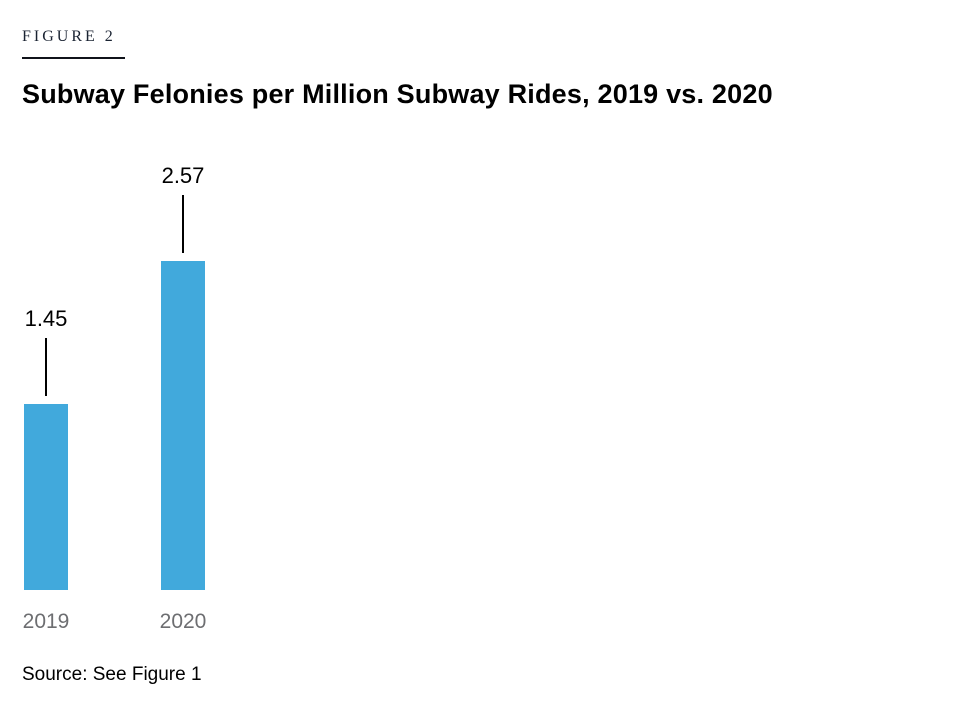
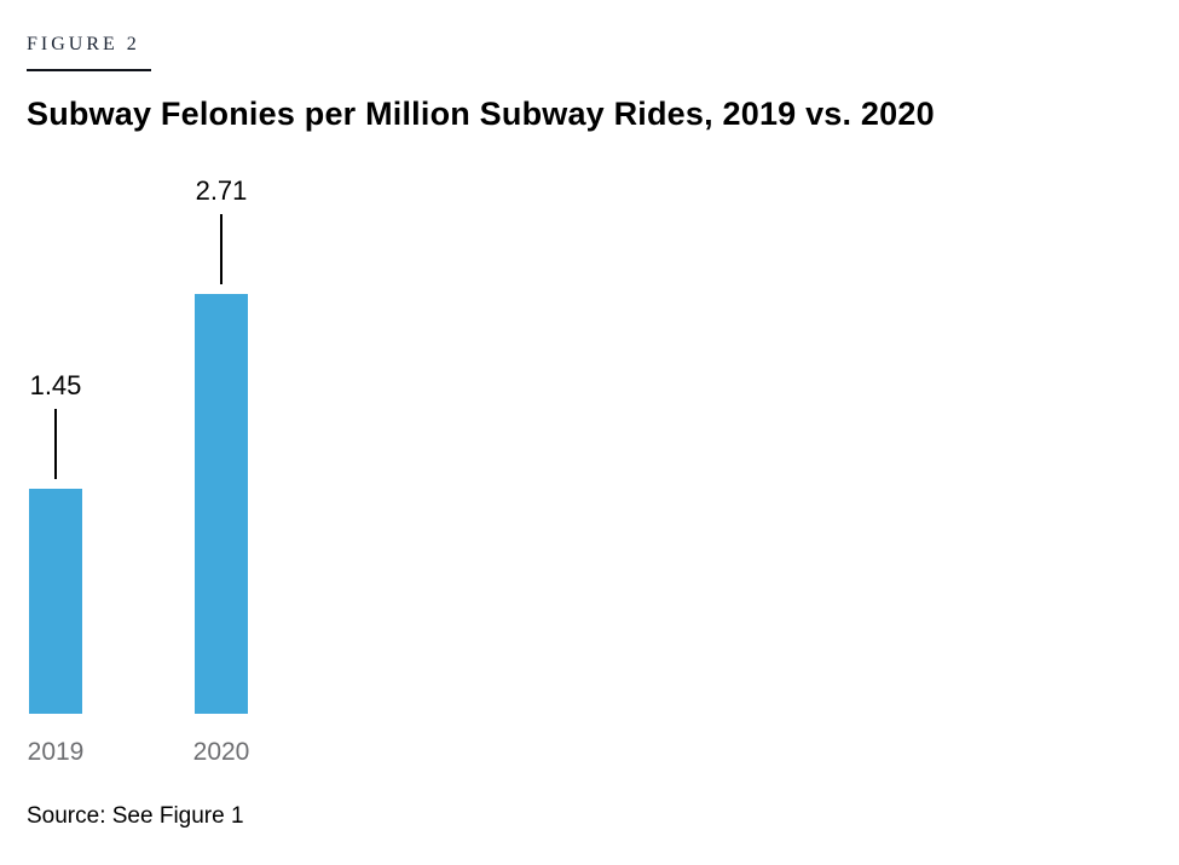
2020: 2.57 -> 2.71
